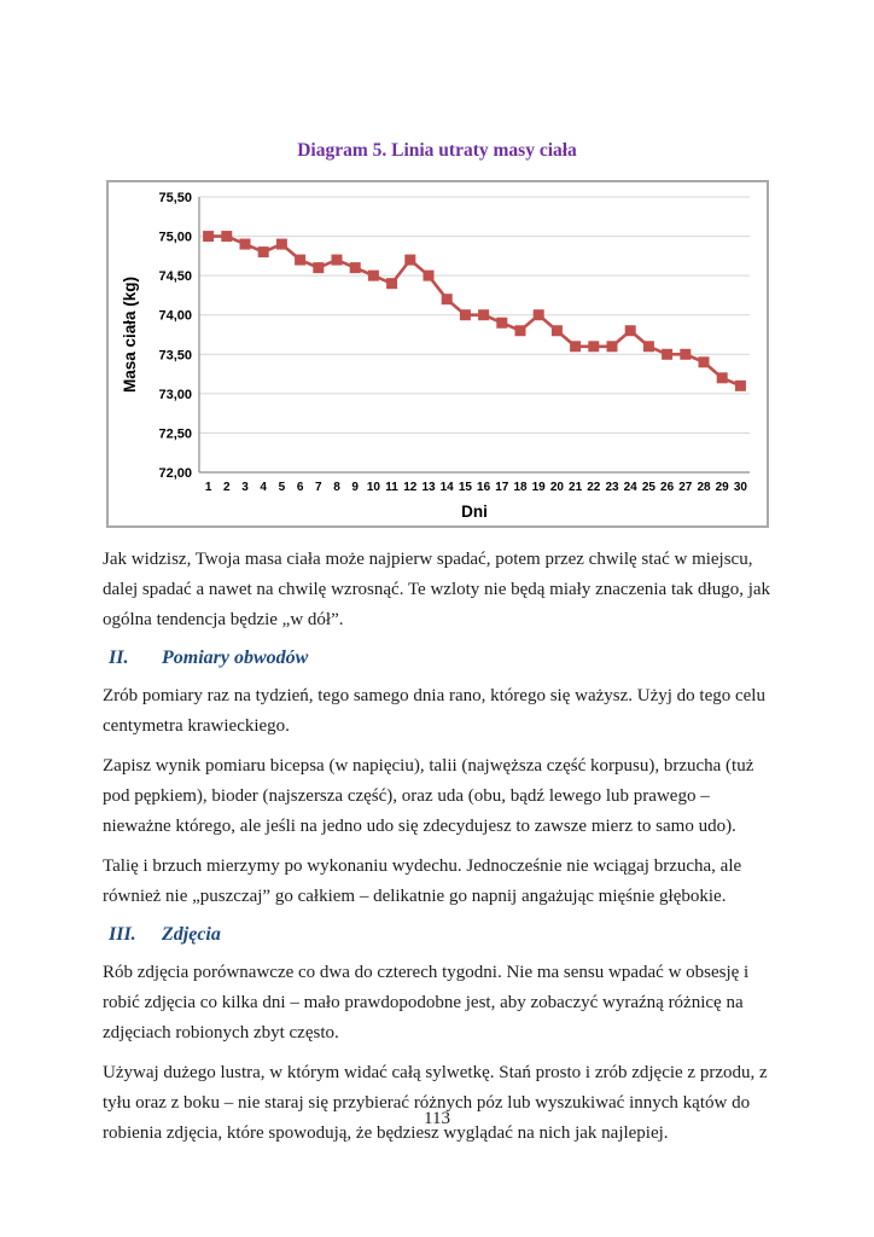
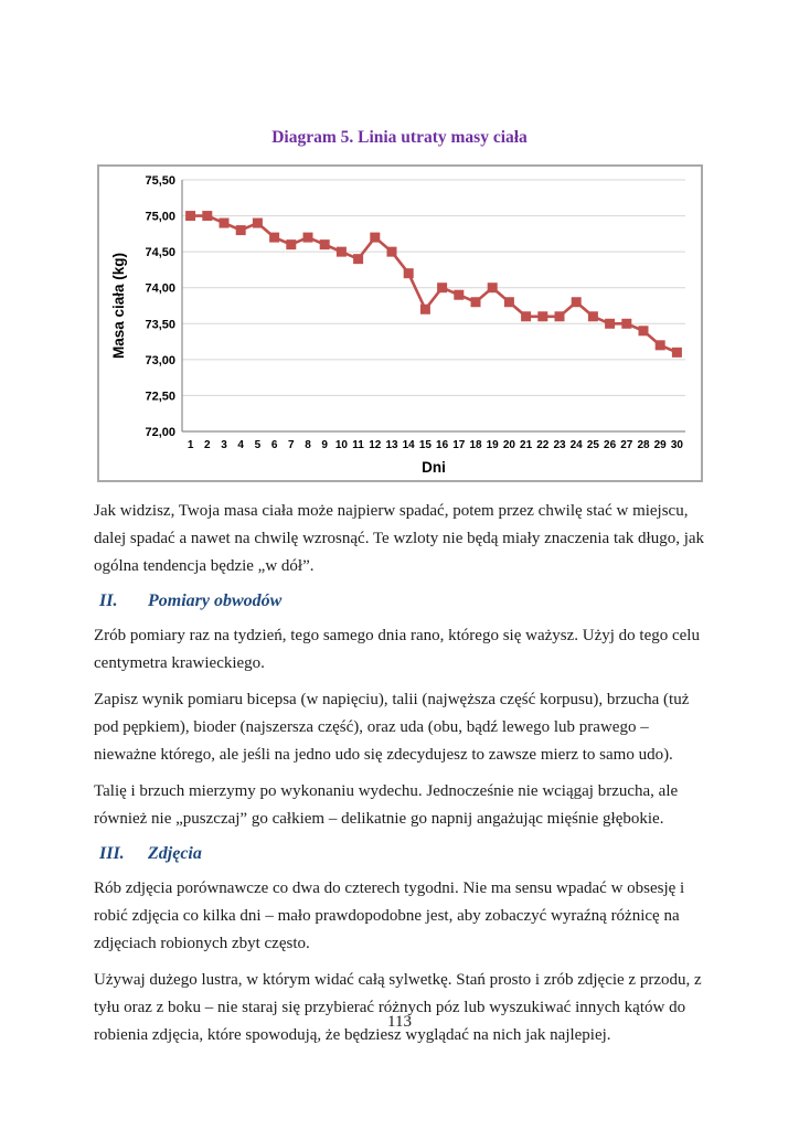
15: 74,0 -> 73,7
